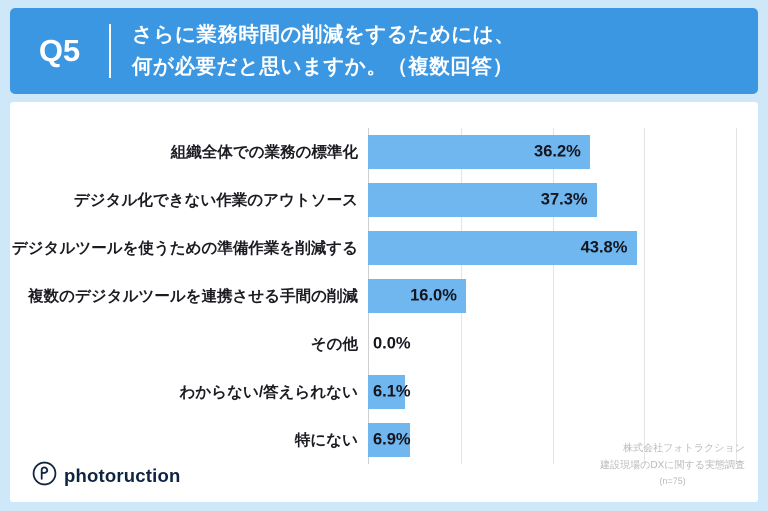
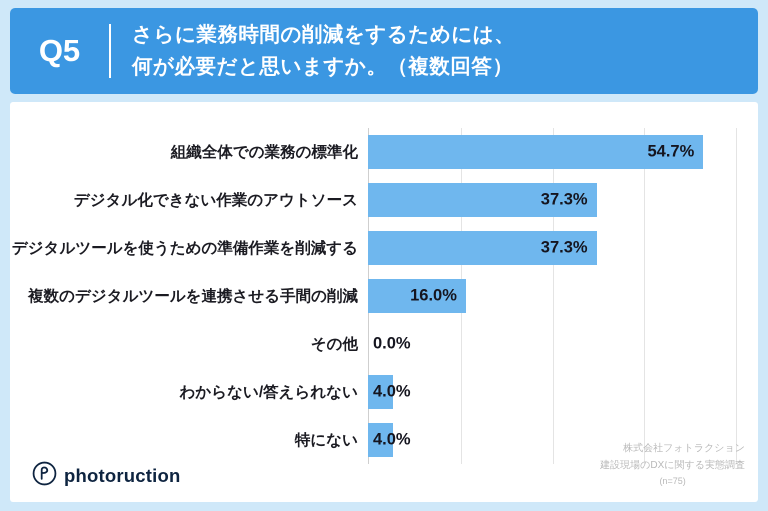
組織全体での業務の標準化: 36.2% -> 54.7%
デジタルツールを使うための準備作業を削減する: 43.8% -> 37.3%
わからない/答えられない: 6.1% -> 4.0%
特にない: 6.9% -> 4.0%
